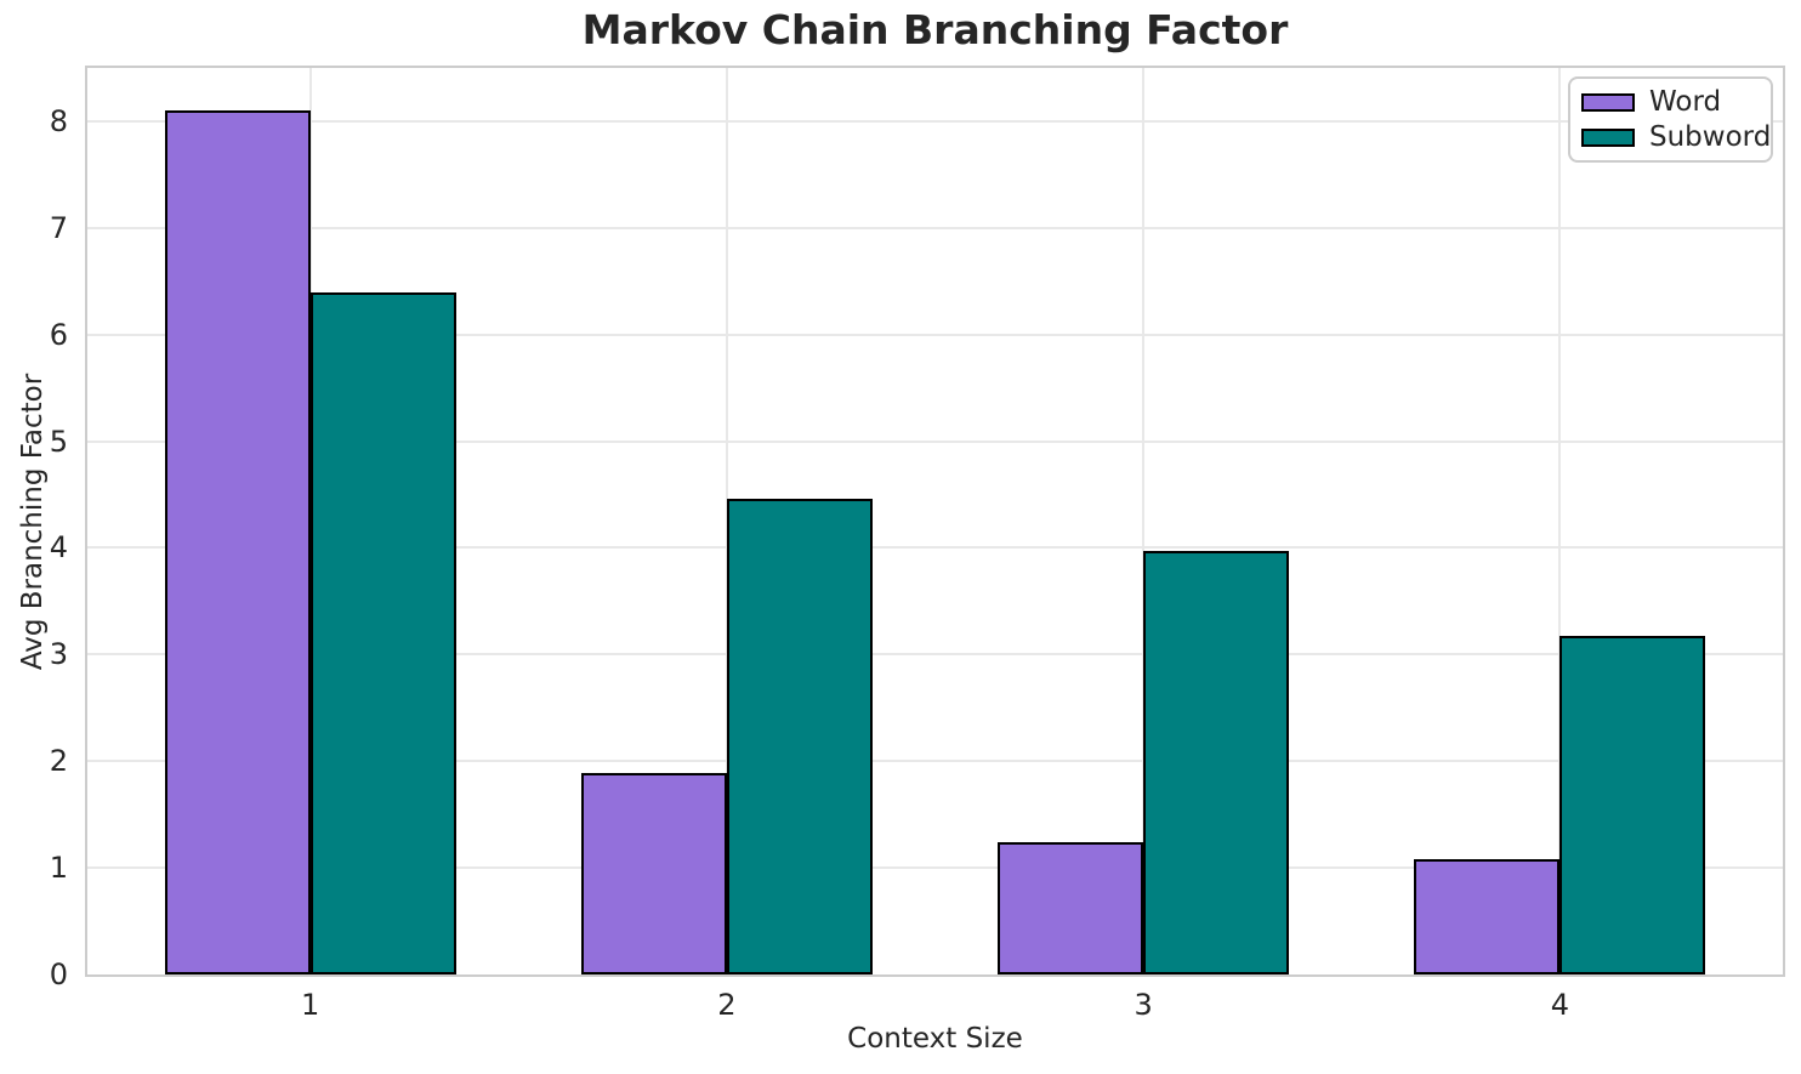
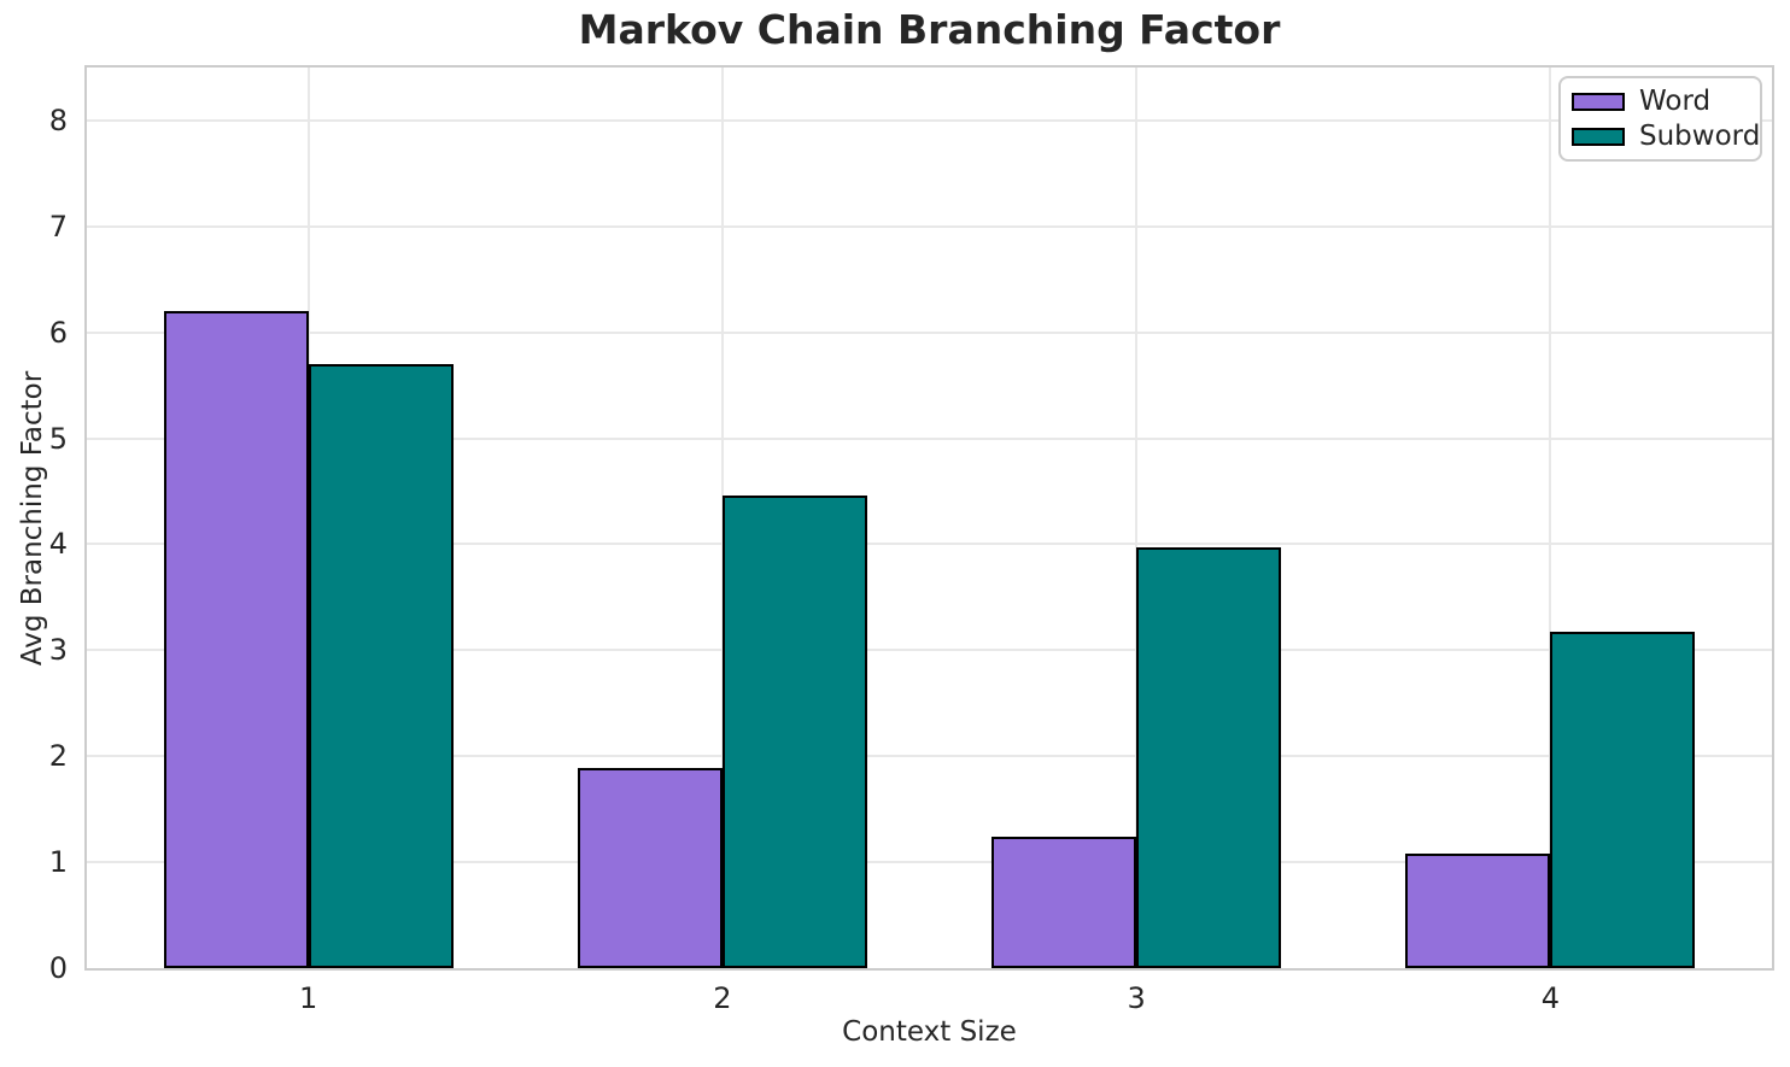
Word/1: 8.1 -> 6.2
Subword/1: 6.4 -> 5.7
